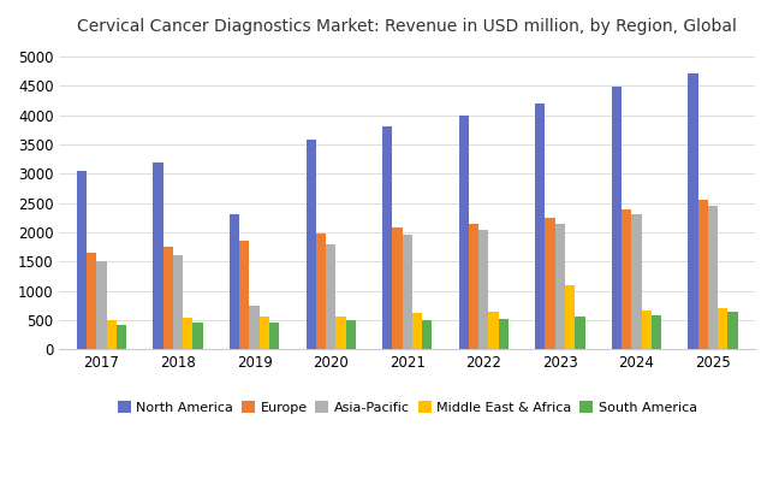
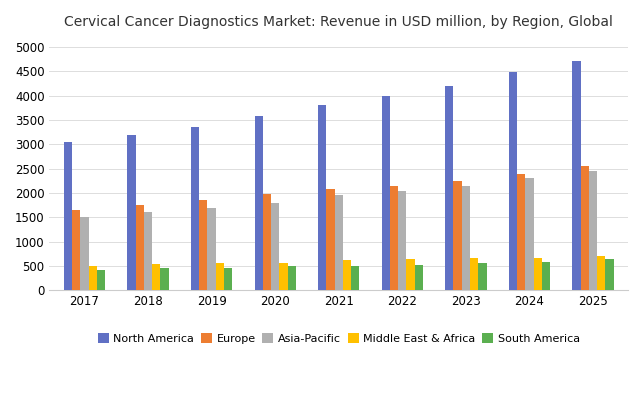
North America/2019: 2300 -> 3350
Asia-Pacific/2019: 750 -> 1700
Middle East & Africa/2023: 1100 -> 660
